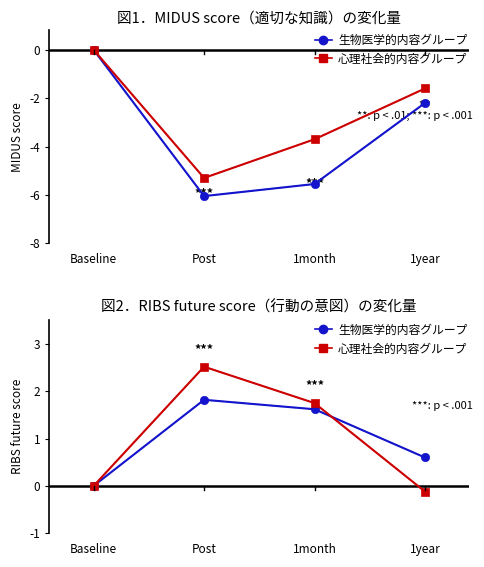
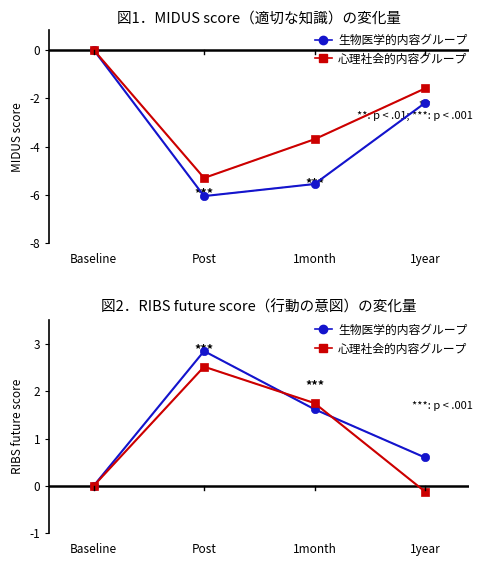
図2．RIBS future score（行動の意図）の変化量/生物医学的内容グループ/Post: 1.82 -> 2.85
